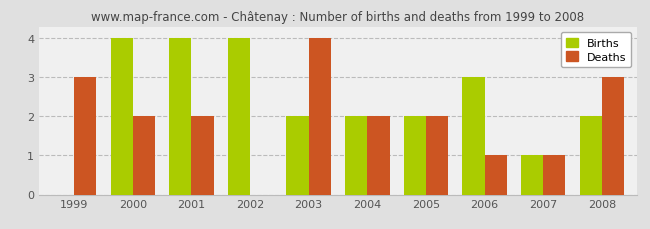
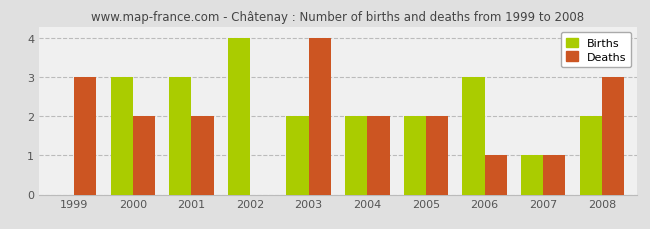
Births/2000: 4 -> 3
Births/2001: 4 -> 3
